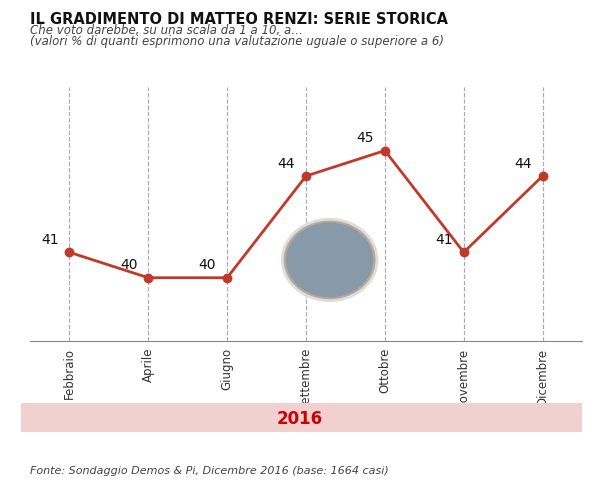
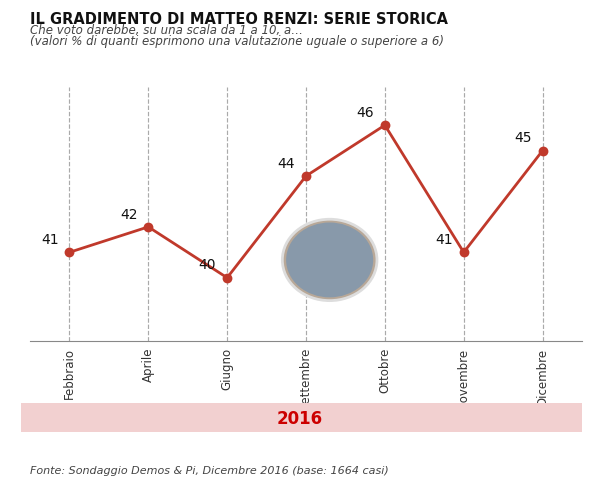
Aprile: 40 -> 42
Ottobre: 45 -> 46
Dicembre: 44 -> 45
